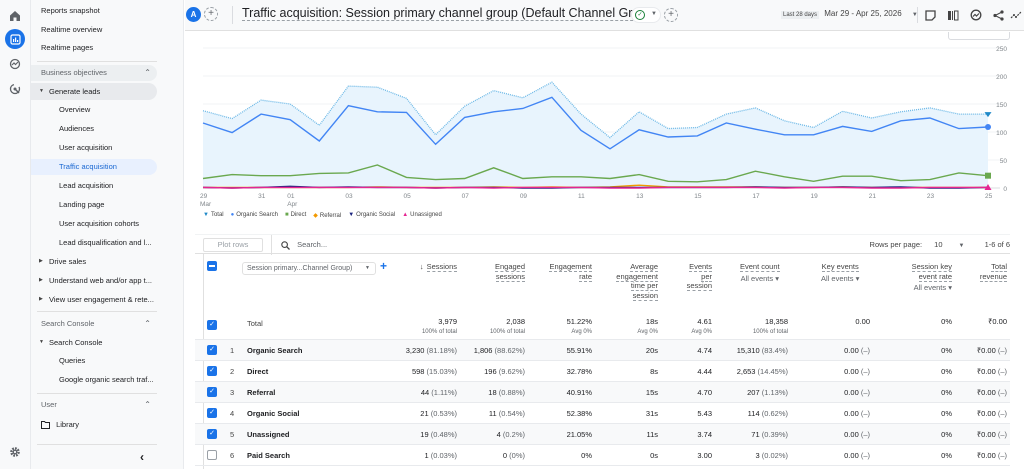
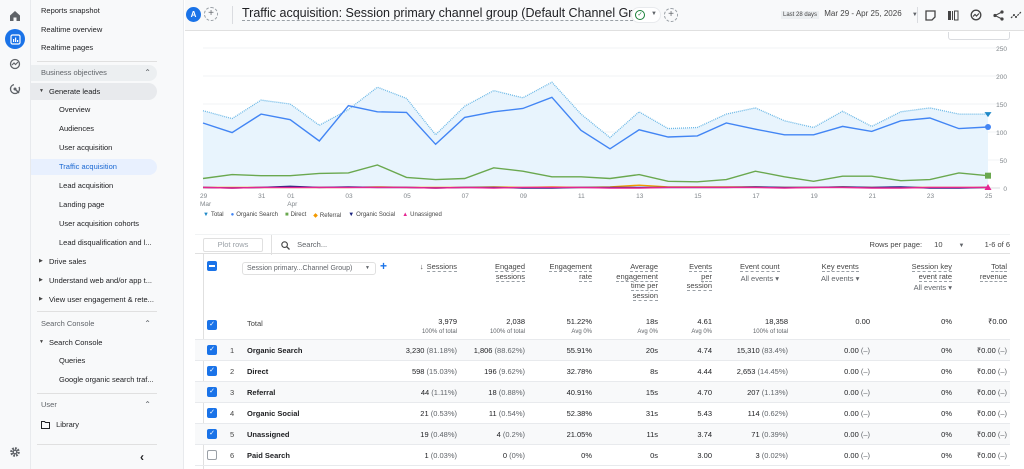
Total/03: 180 -> 140
Direct/09: 20 -> 30
Total/21: 120 -> 110
